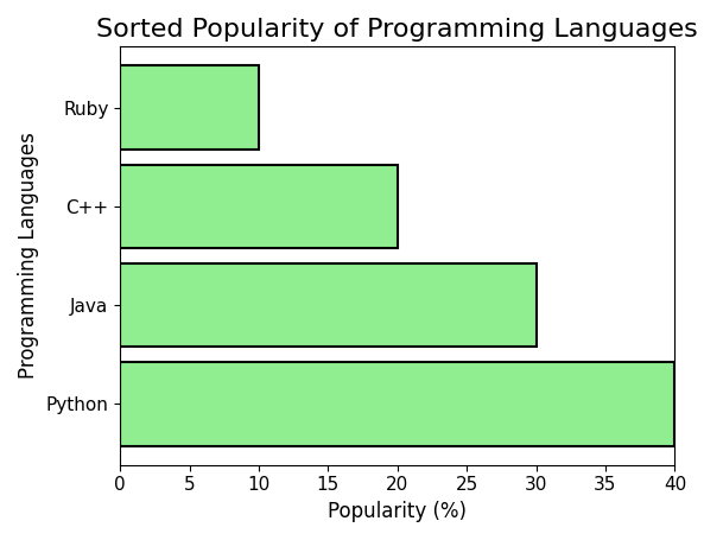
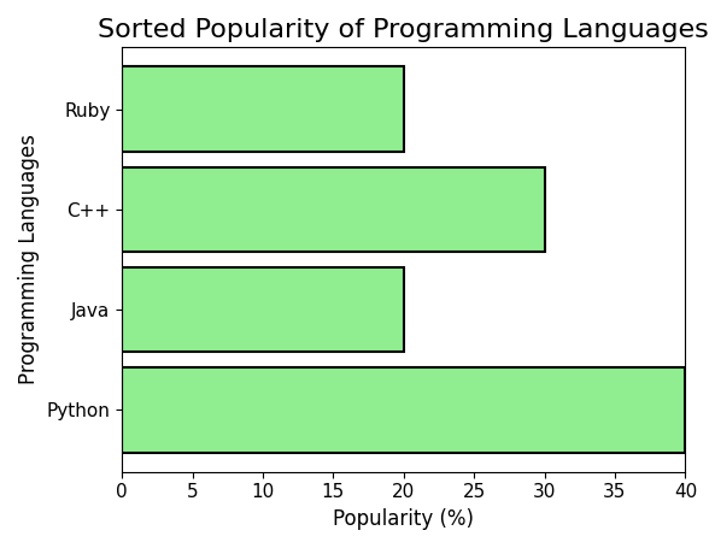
Ruby: 10 -> 20
C++: 20 -> 30
Java: 30 -> 20
